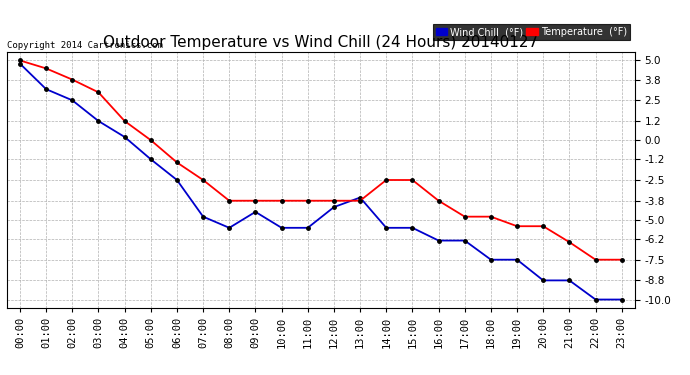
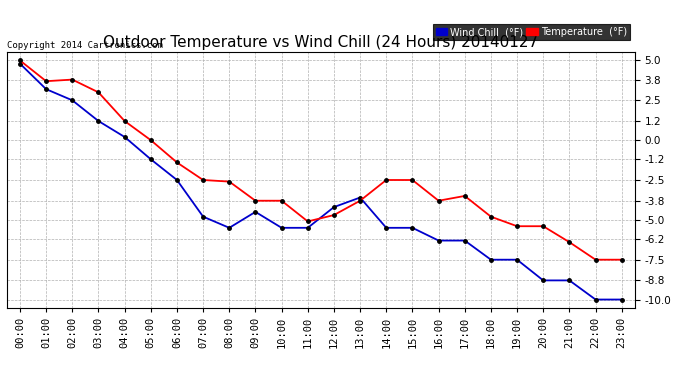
Temperature (°F)/01:00: 4.5 -> 3.7
Temperature (°F)/08:00: -3.8 -> -2.6
Temperature (°F)/11:00: -3.8 -> -5.1
Temperature (°F)/12:00: -3.8 -> -4.7
Temperature (°F)/17:00: -4.8 -> -3.5
